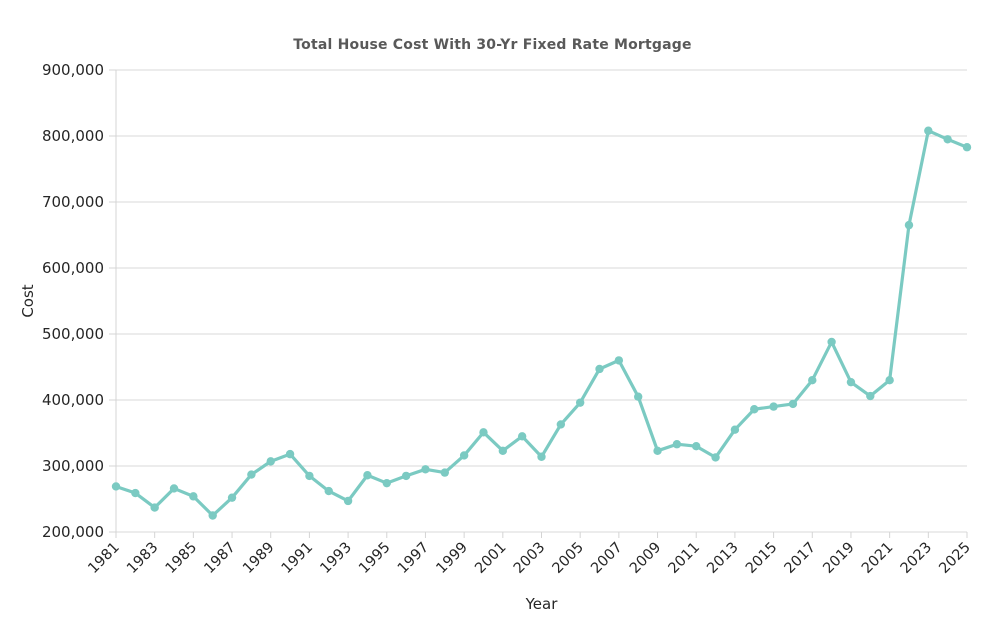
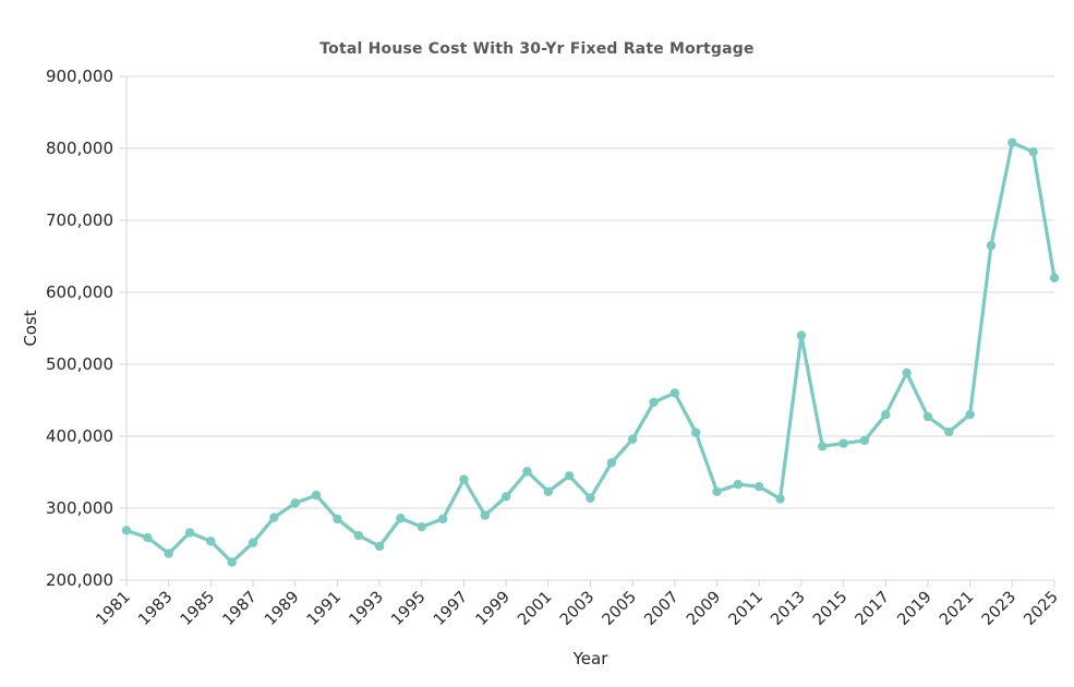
1997: 300000 -> 340000
2013: 360000 -> 540000
2025: 780000 -> 620000
